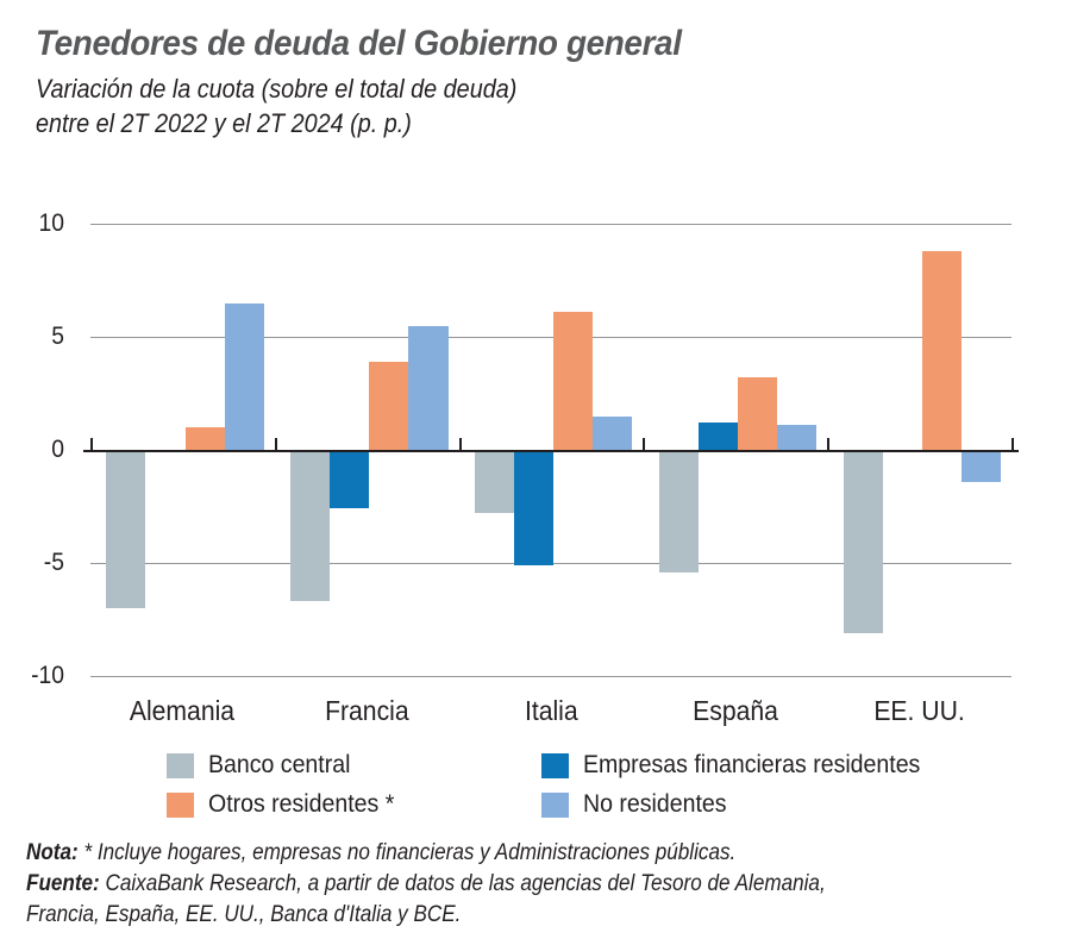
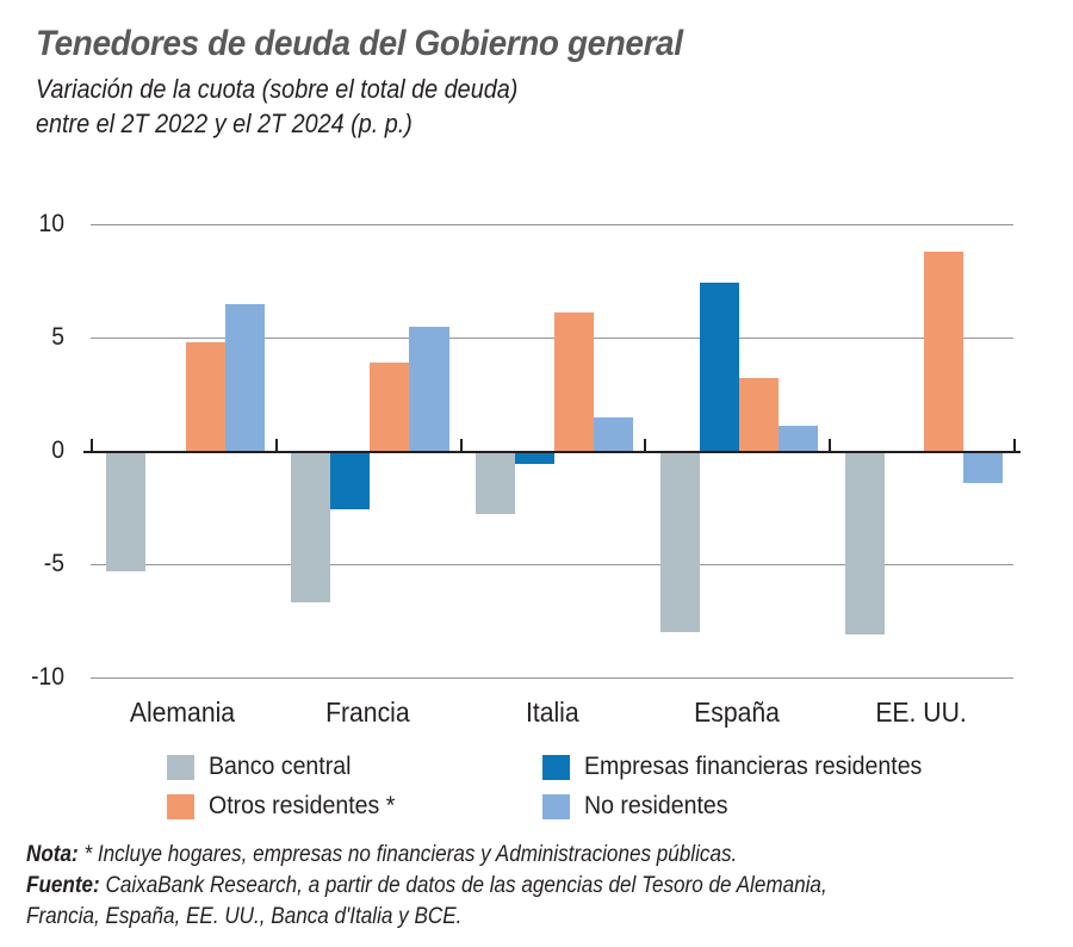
Banco central/Alemania: -7.0 -> -5.3
Otros residentes */Alemania: 1.0 -> 4.8
Empresas financieras residentes/Italia: -5.1 -> -0.6
Banco central/España: -5.4 -> -8.0
Empresas financieras residentes/España: 1.2 -> 7.4
